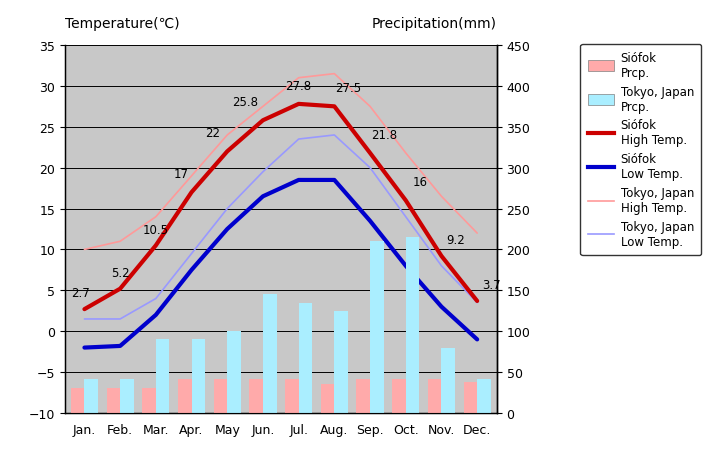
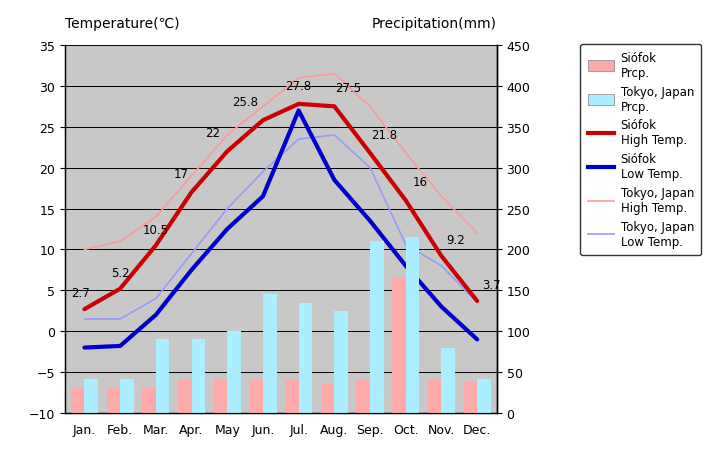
Siófok Low Temp./Jul.: 18.5 -> 27.0
Siófok Prcp./Oct.: 42 -> 166
Tokyo, Japan Low Temp./Oct.: 14.0 -> 10.6
